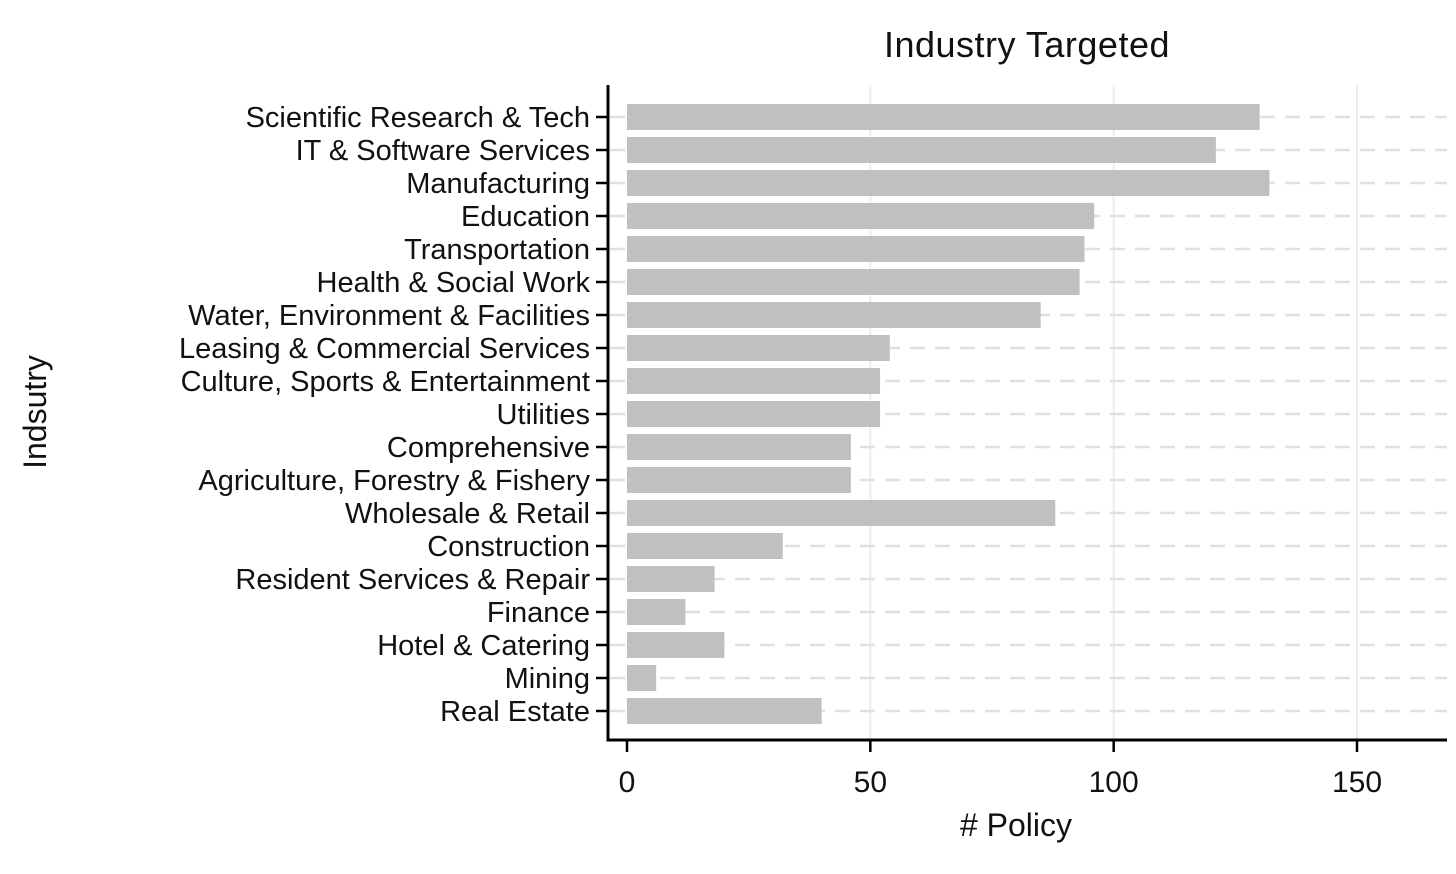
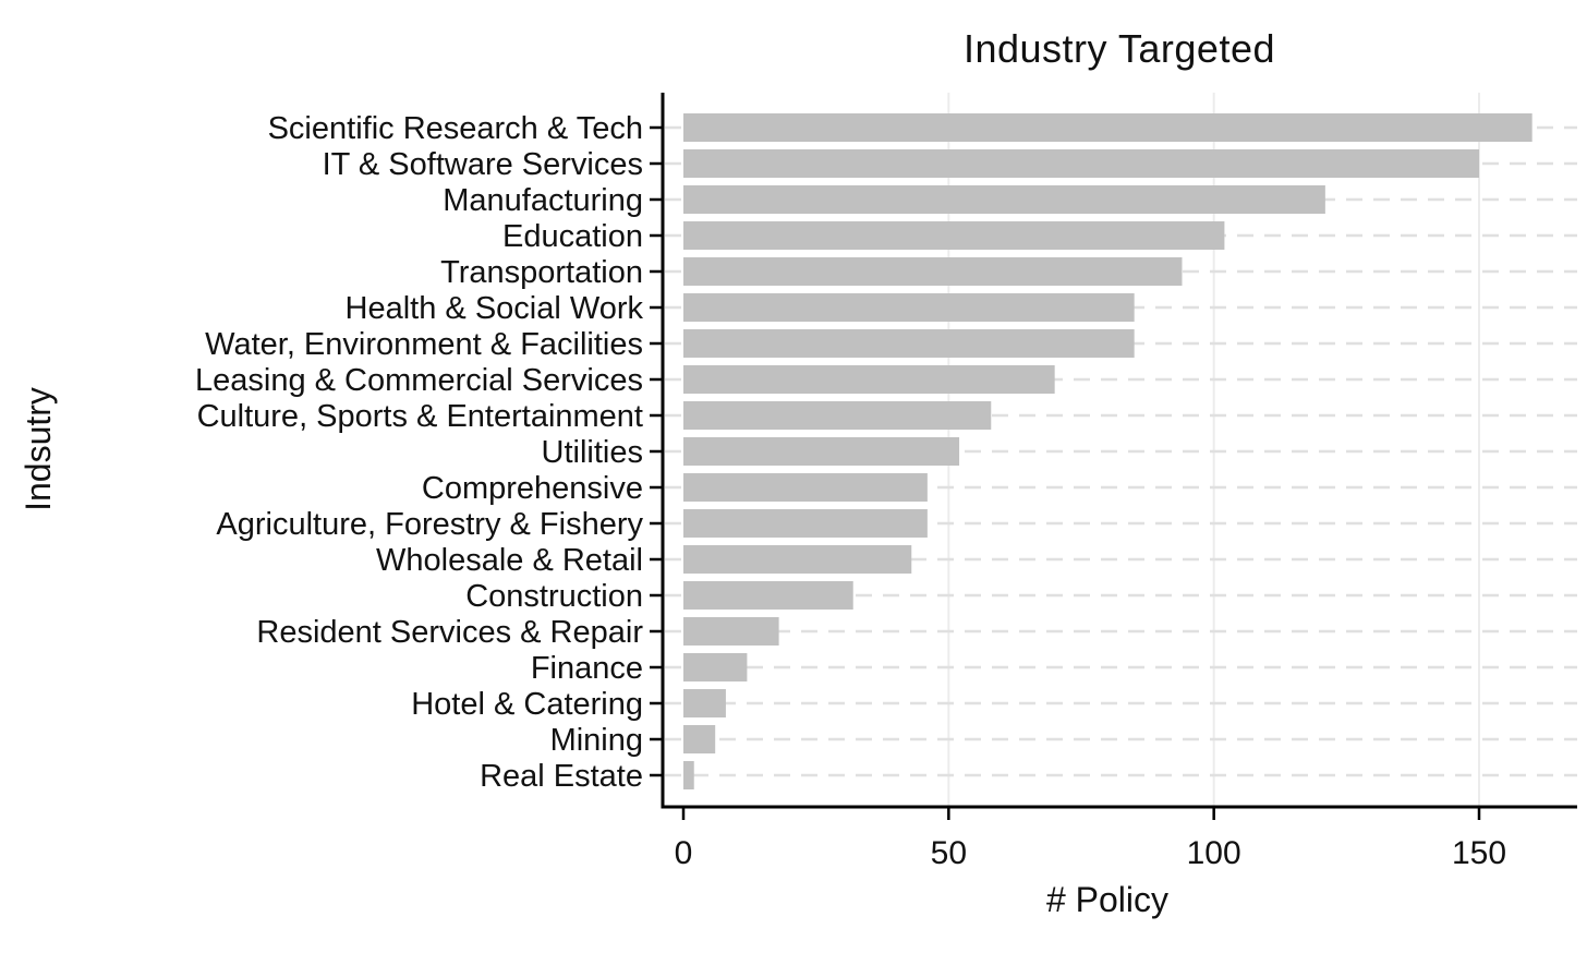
Scientific Research & Tech: 130 -> 160
IT & Software Services: 121 -> 150
Manufacturing: 132 -> 121
Education: 96 -> 102
Health & Social Work: 93 -> 85
Leasing & Commercial Services: 54 -> 70
Culture, Sports & Entertainment: 52 -> 58
Wholesale & Retail: 88 -> 43
Hotel & Catering: 20 -> 8
Real Estate: 40 -> 2
